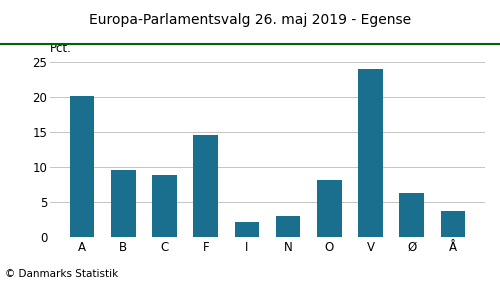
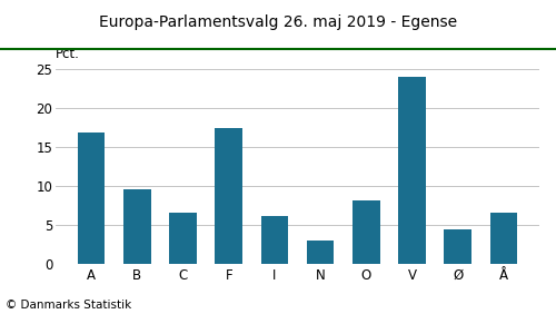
A: 20.2 -> 16.8
C: 8.8 -> 6.6
F: 14.5 -> 17.4
I: 2.1 -> 6.2
Ø: 6.3 -> 4.4
Å: 3.7 -> 6.6
